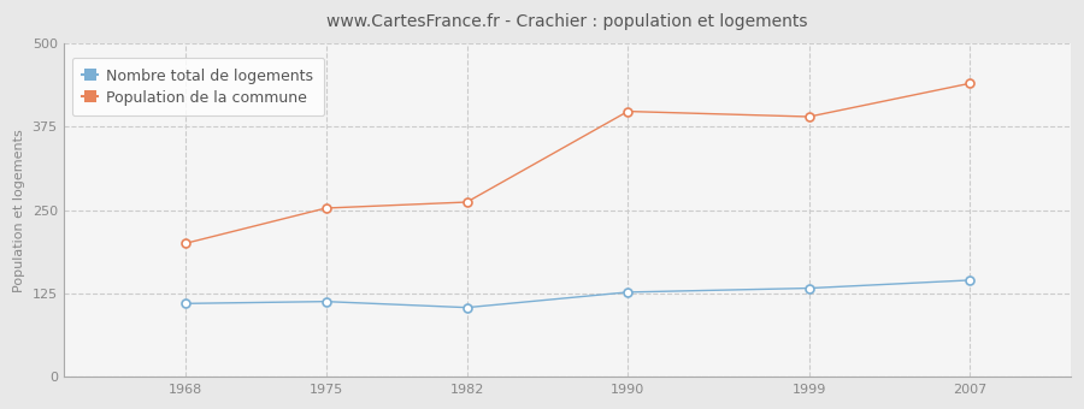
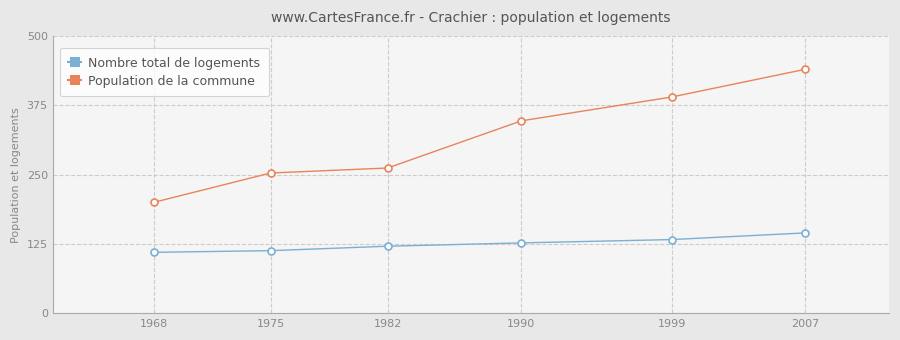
Nombre total de logements/1982: 104 -> 121
Population de la commune/1990: 398 -> 347
